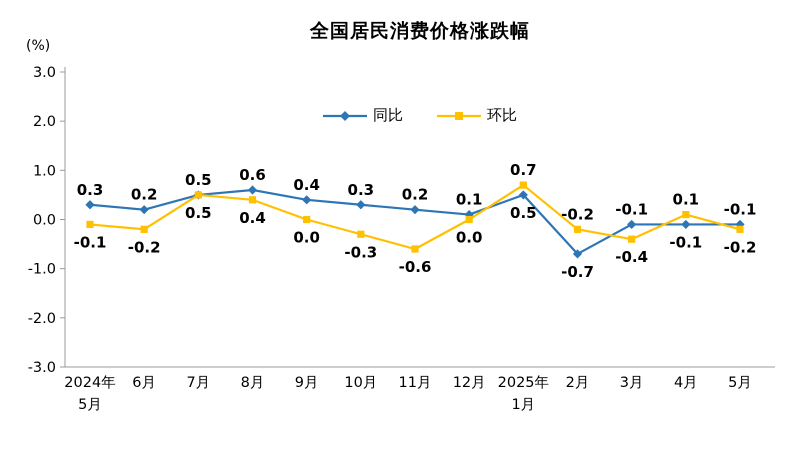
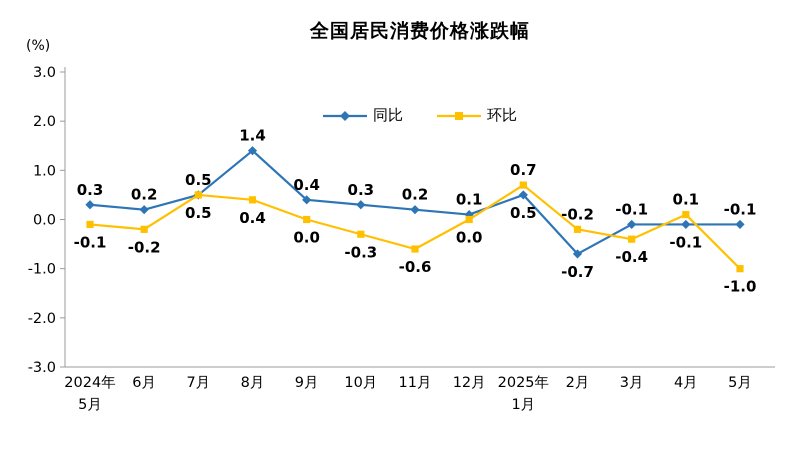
同比/8月: 0.6 -> 1.4
环比/5月: -0.2 -> -1.0
